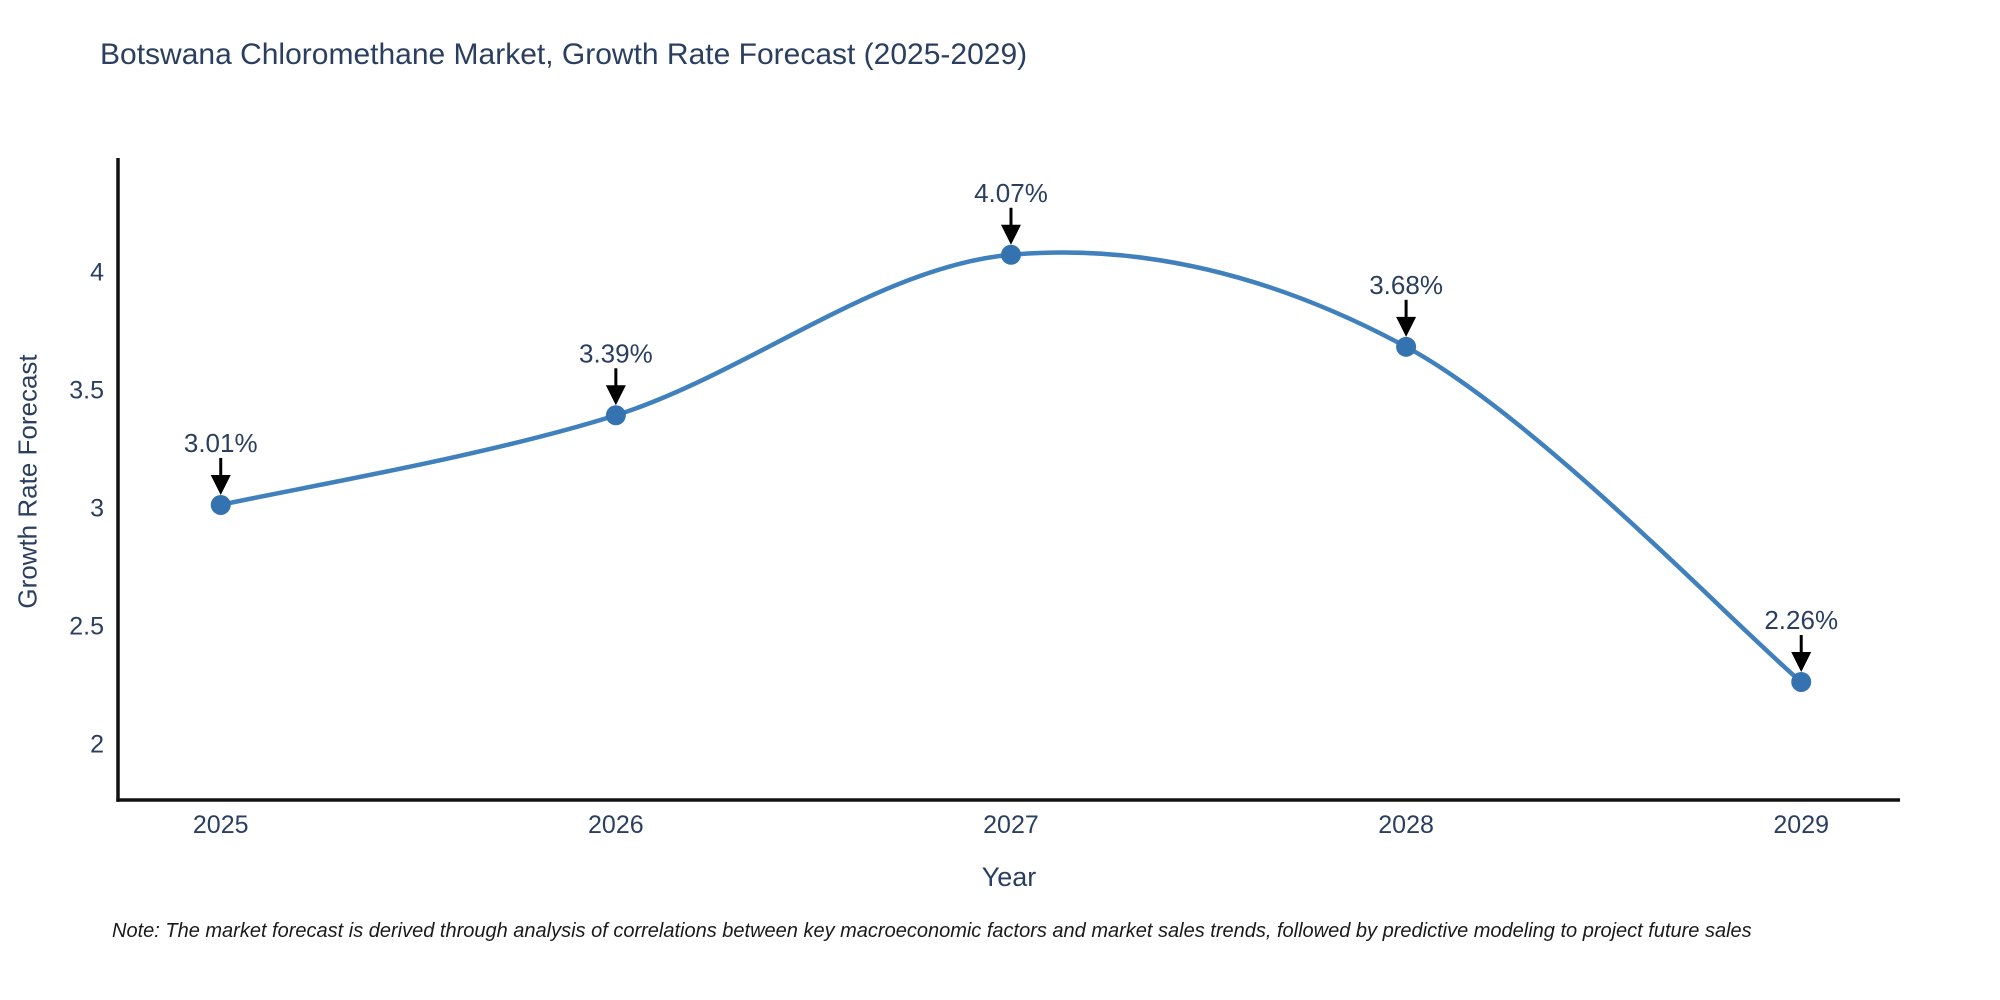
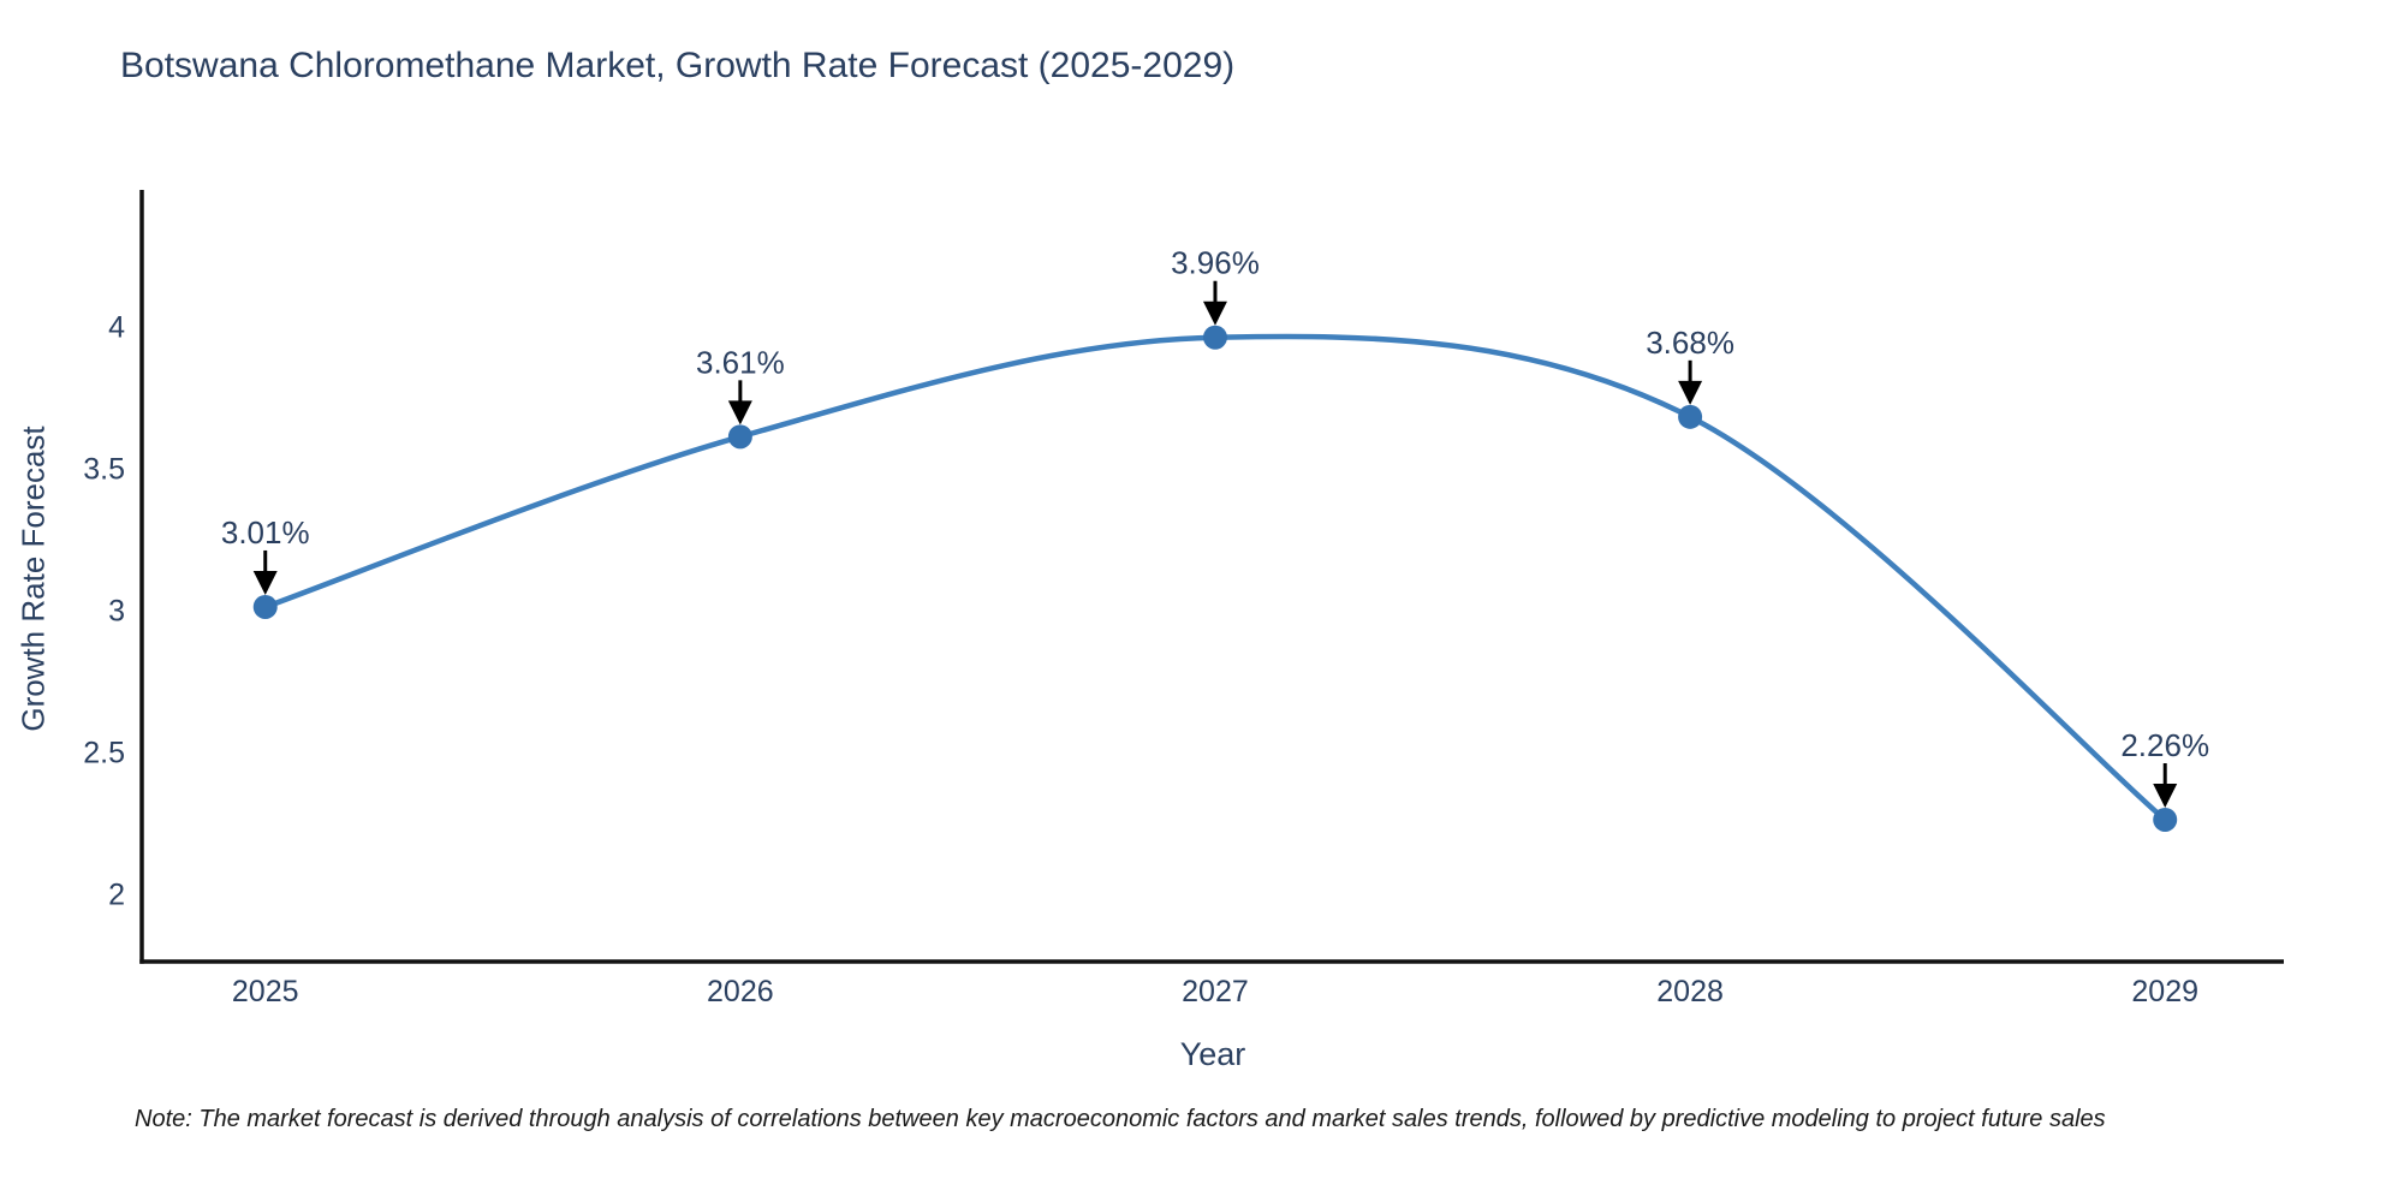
2026: 3.39% -> 3.61%
2027: 4.07% -> 3.96%
